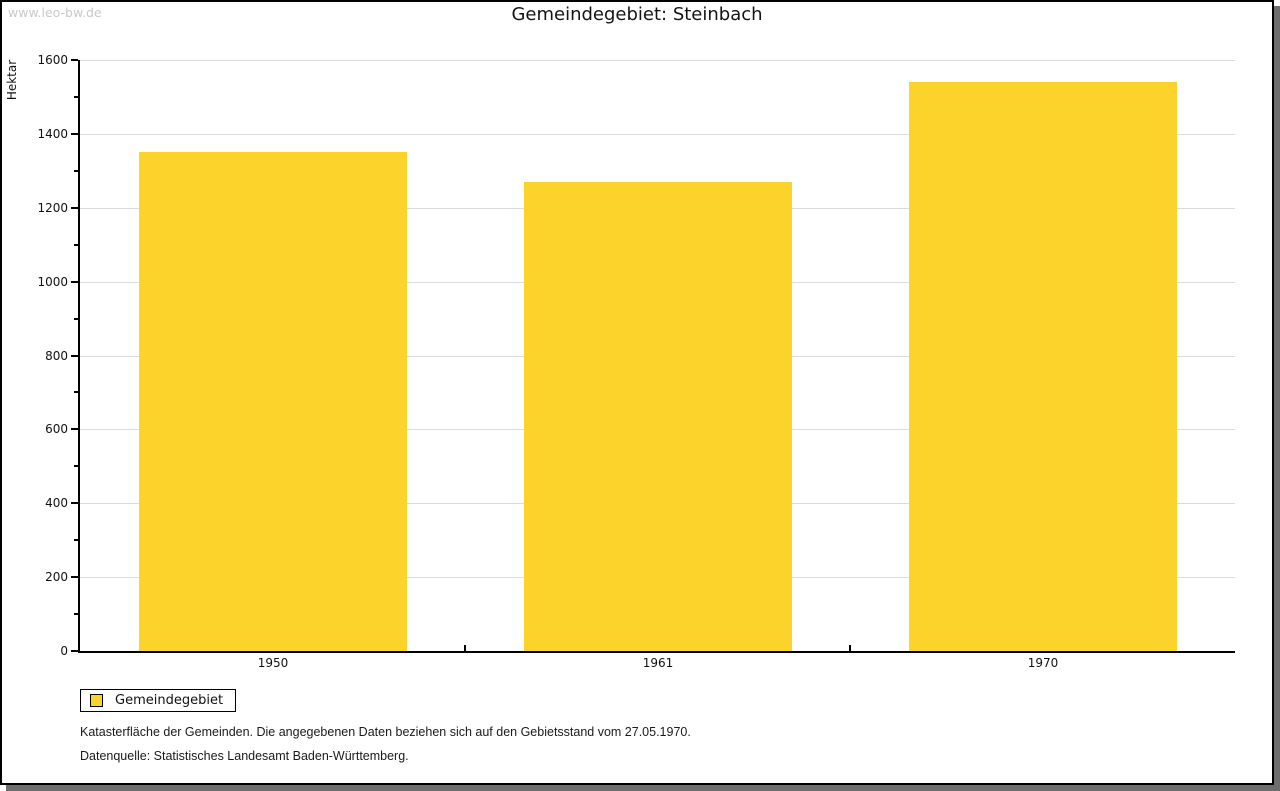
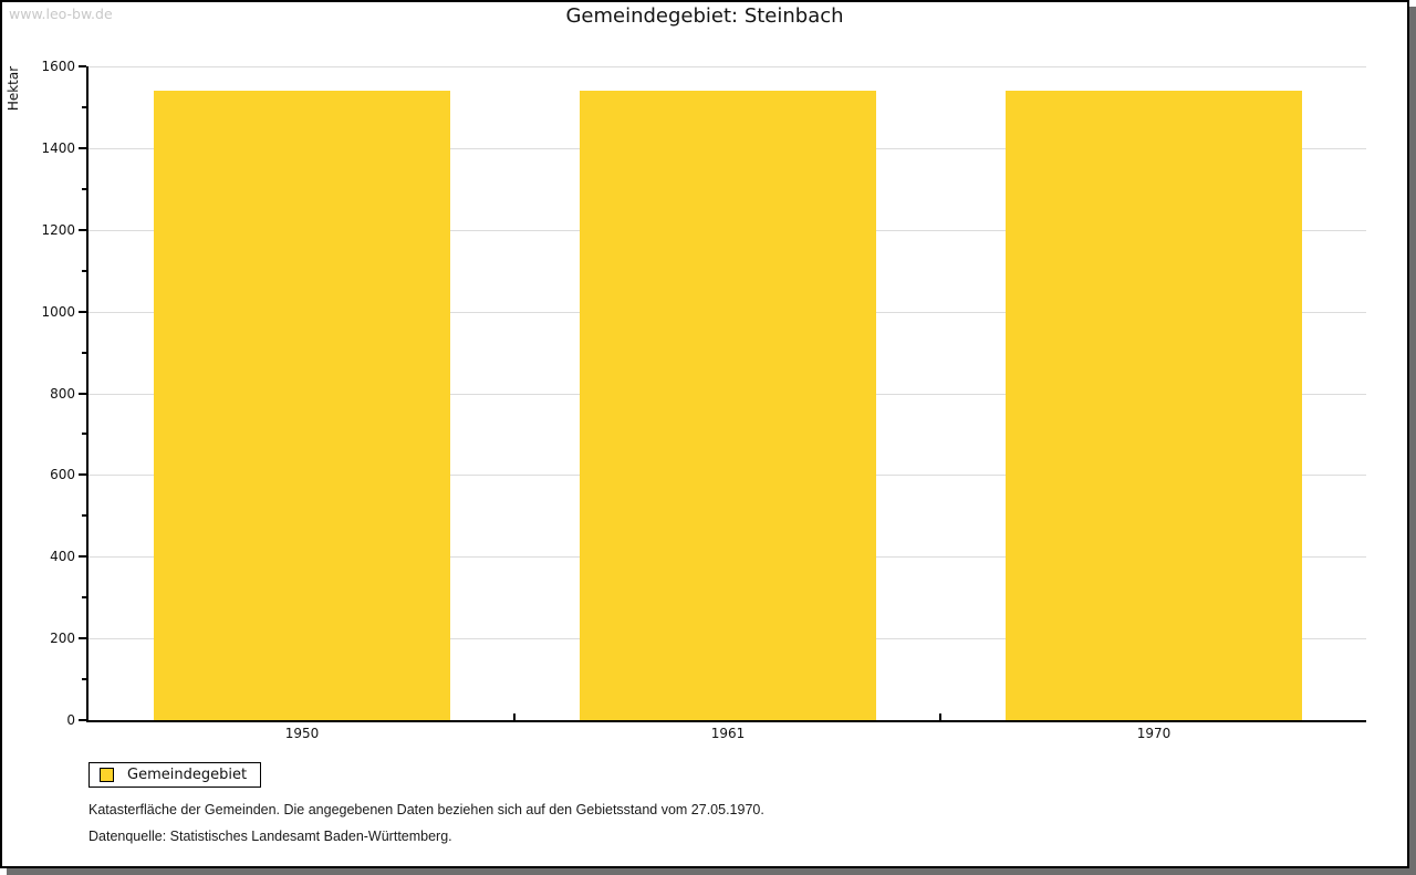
1950: 1350 -> 1540
1961: 1270 -> 1540
